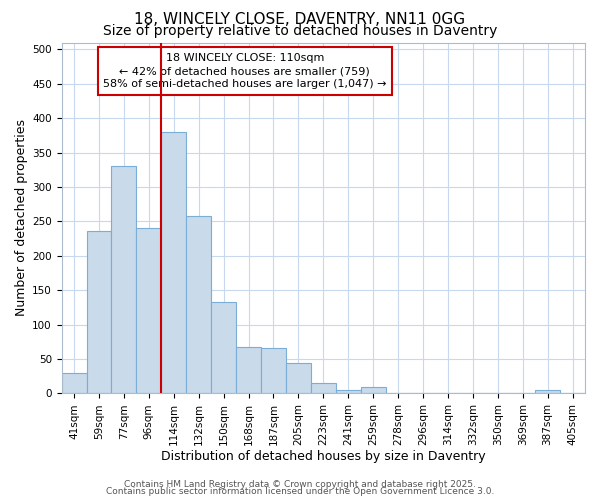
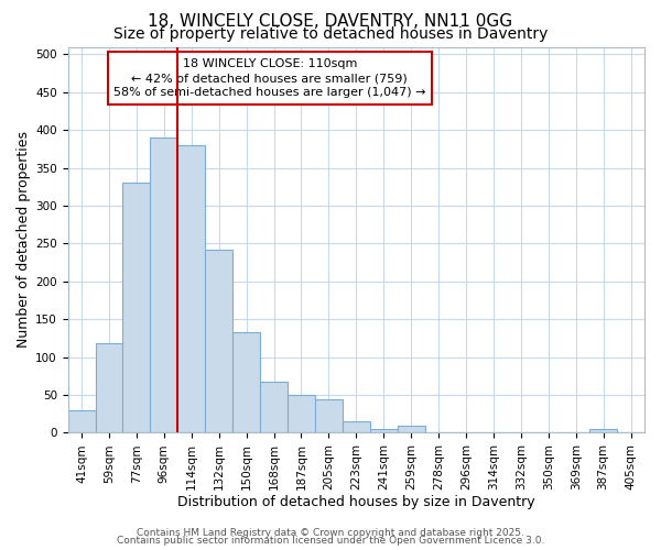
59sqm: 236 -> 118
96sqm: 240 -> 390
132sqm: 258 -> 242
187sqm: 66 -> 50
